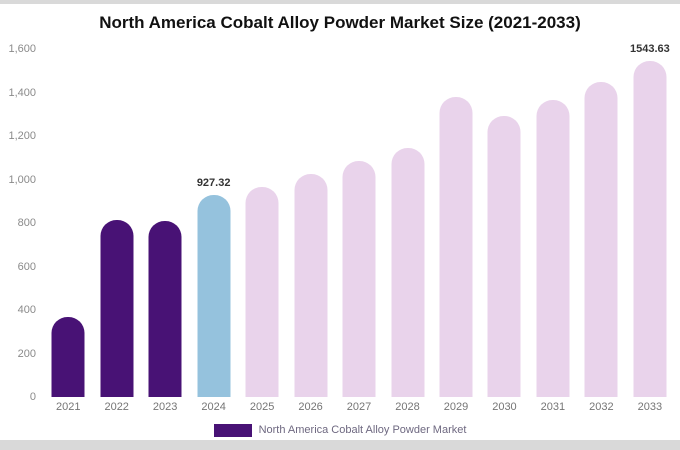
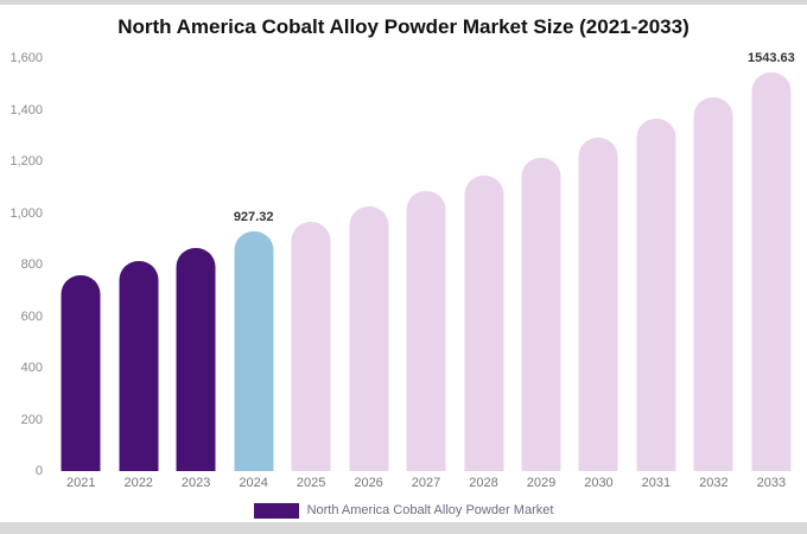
2021: 370 -> 760
2023: 810 -> 860
2029: 1380 -> 1220
